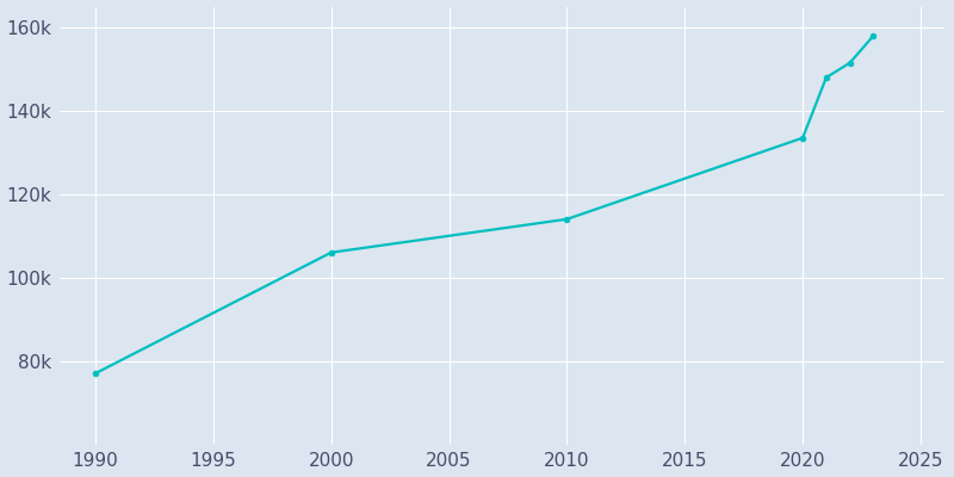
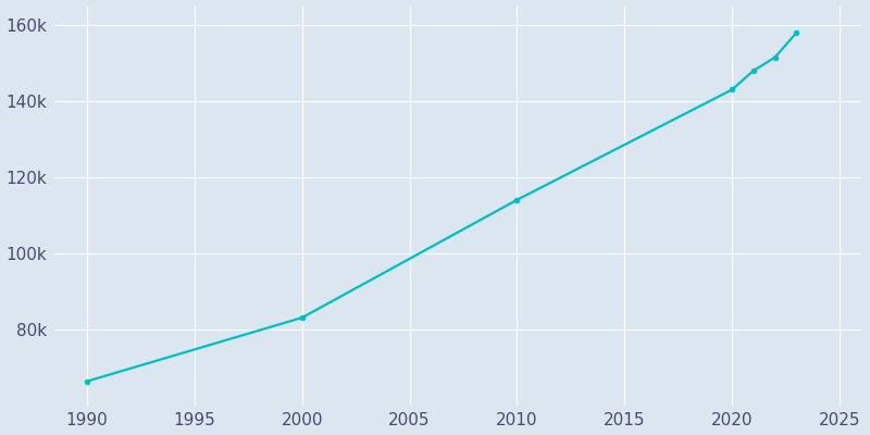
1990: 77.0k -> 66.3k
2000: 106.0k -> 83.0k
2020: 133.5k -> 143.0k
